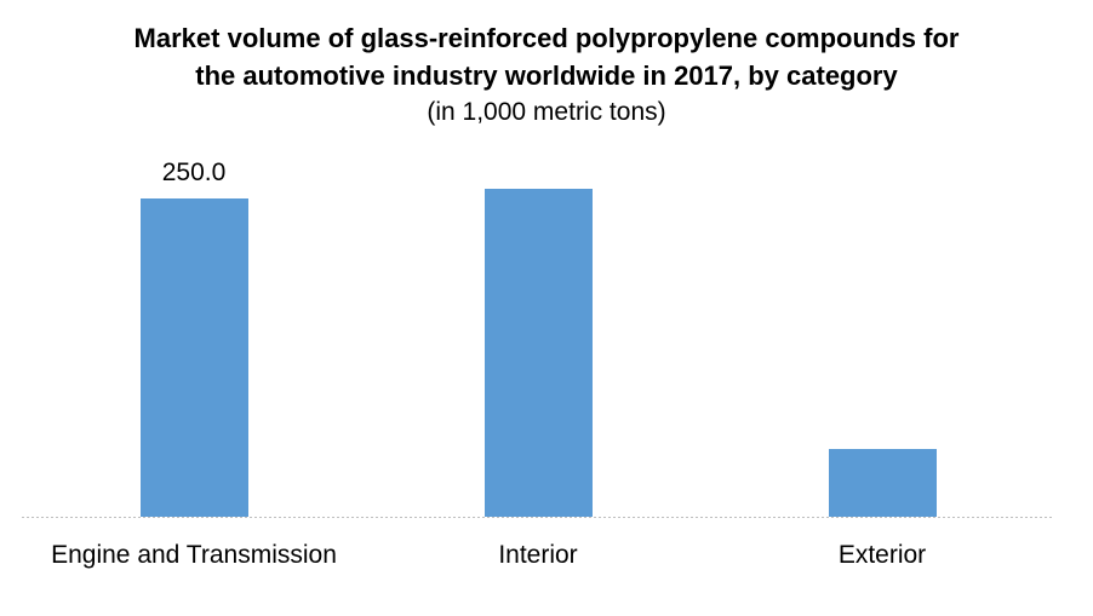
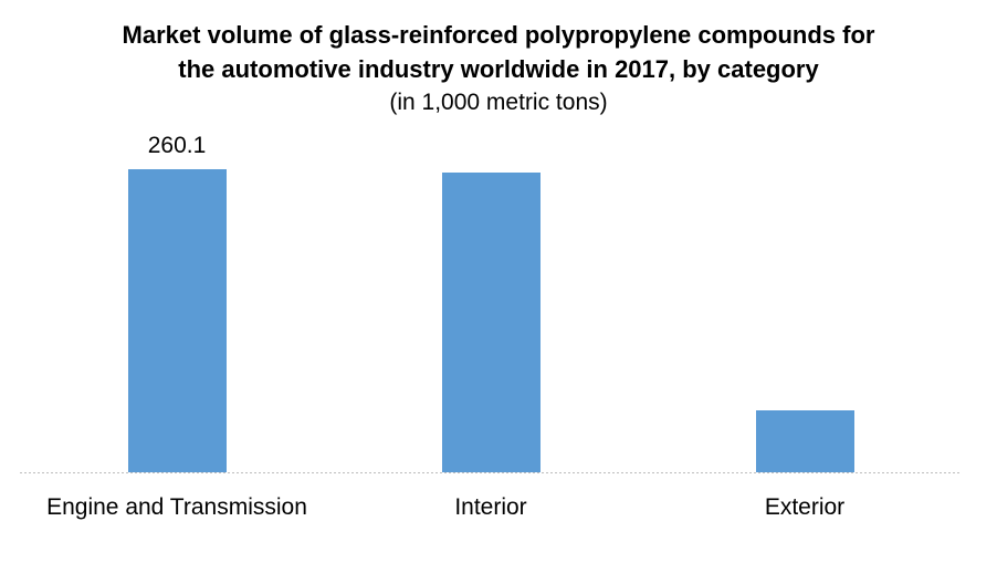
Engine and Transmission: 250.0 -> 260.1
